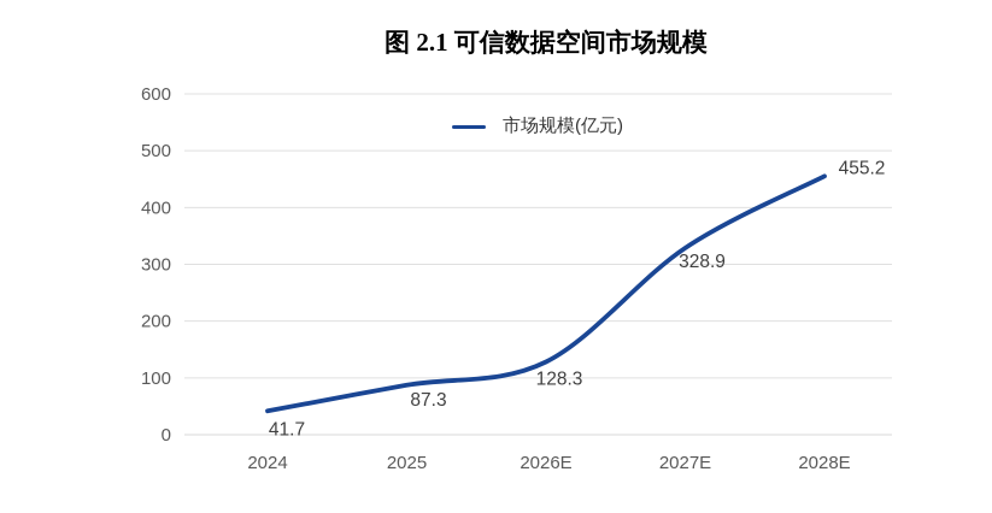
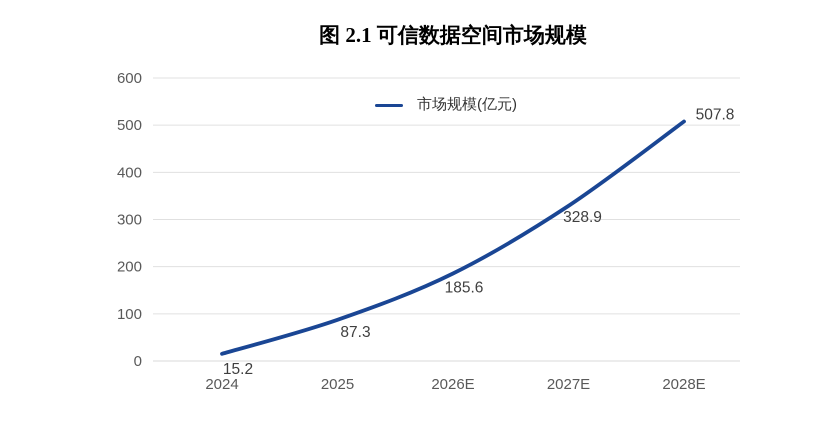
2024: 41.7 -> 15.2
2026E: 128.3 -> 185.6
2028E: 455.2 -> 507.8
